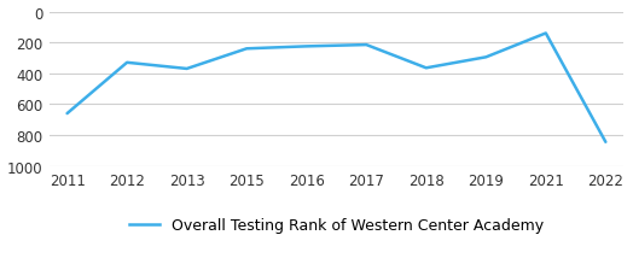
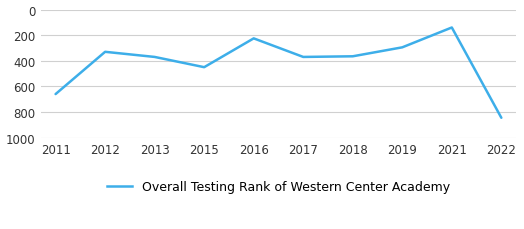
2015: 240 -> 450
2017: 220 -> 370
